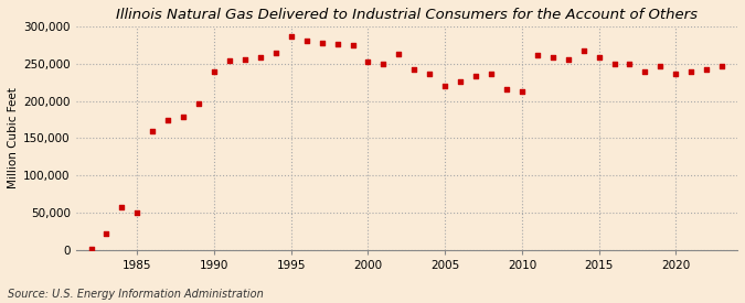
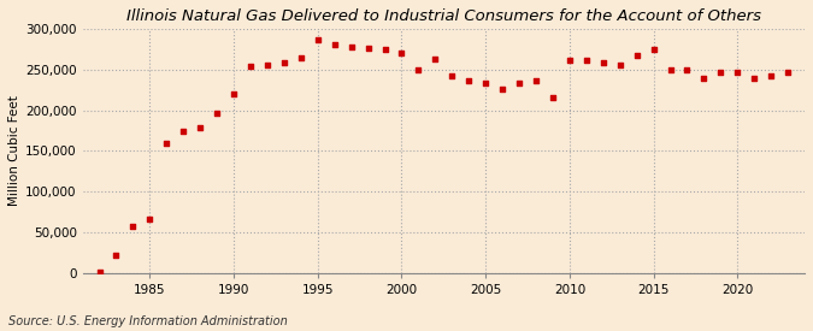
1985: 50,000 -> 67,000
1990: 240,000 -> 220,000
2000: 252,000 -> 270,000
2005: 220,000 -> 234,000
2010: 212,000 -> 262,000
2015: 258,000 -> 274,000
2020: 236,000 -> 246,000
